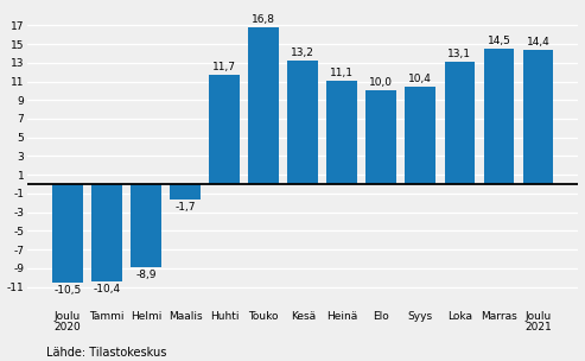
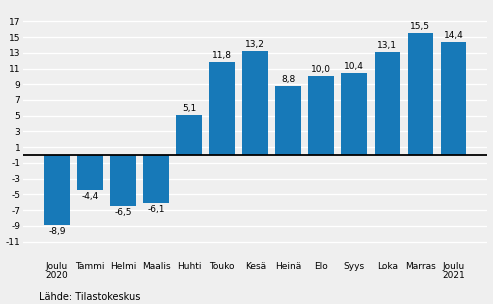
Joulu 2020: -10,5 -> -8,9
Tammi: -10,4 -> -4,4
Helmi: -8,9 -> -6,5
Maalis: -1,7 -> -6,1
Huhti: 11,7 -> 5,1
Touko: 16,8 -> 11,8
Heinä: 11,1 -> 8,8
Marras: 14,5 -> 15,5
